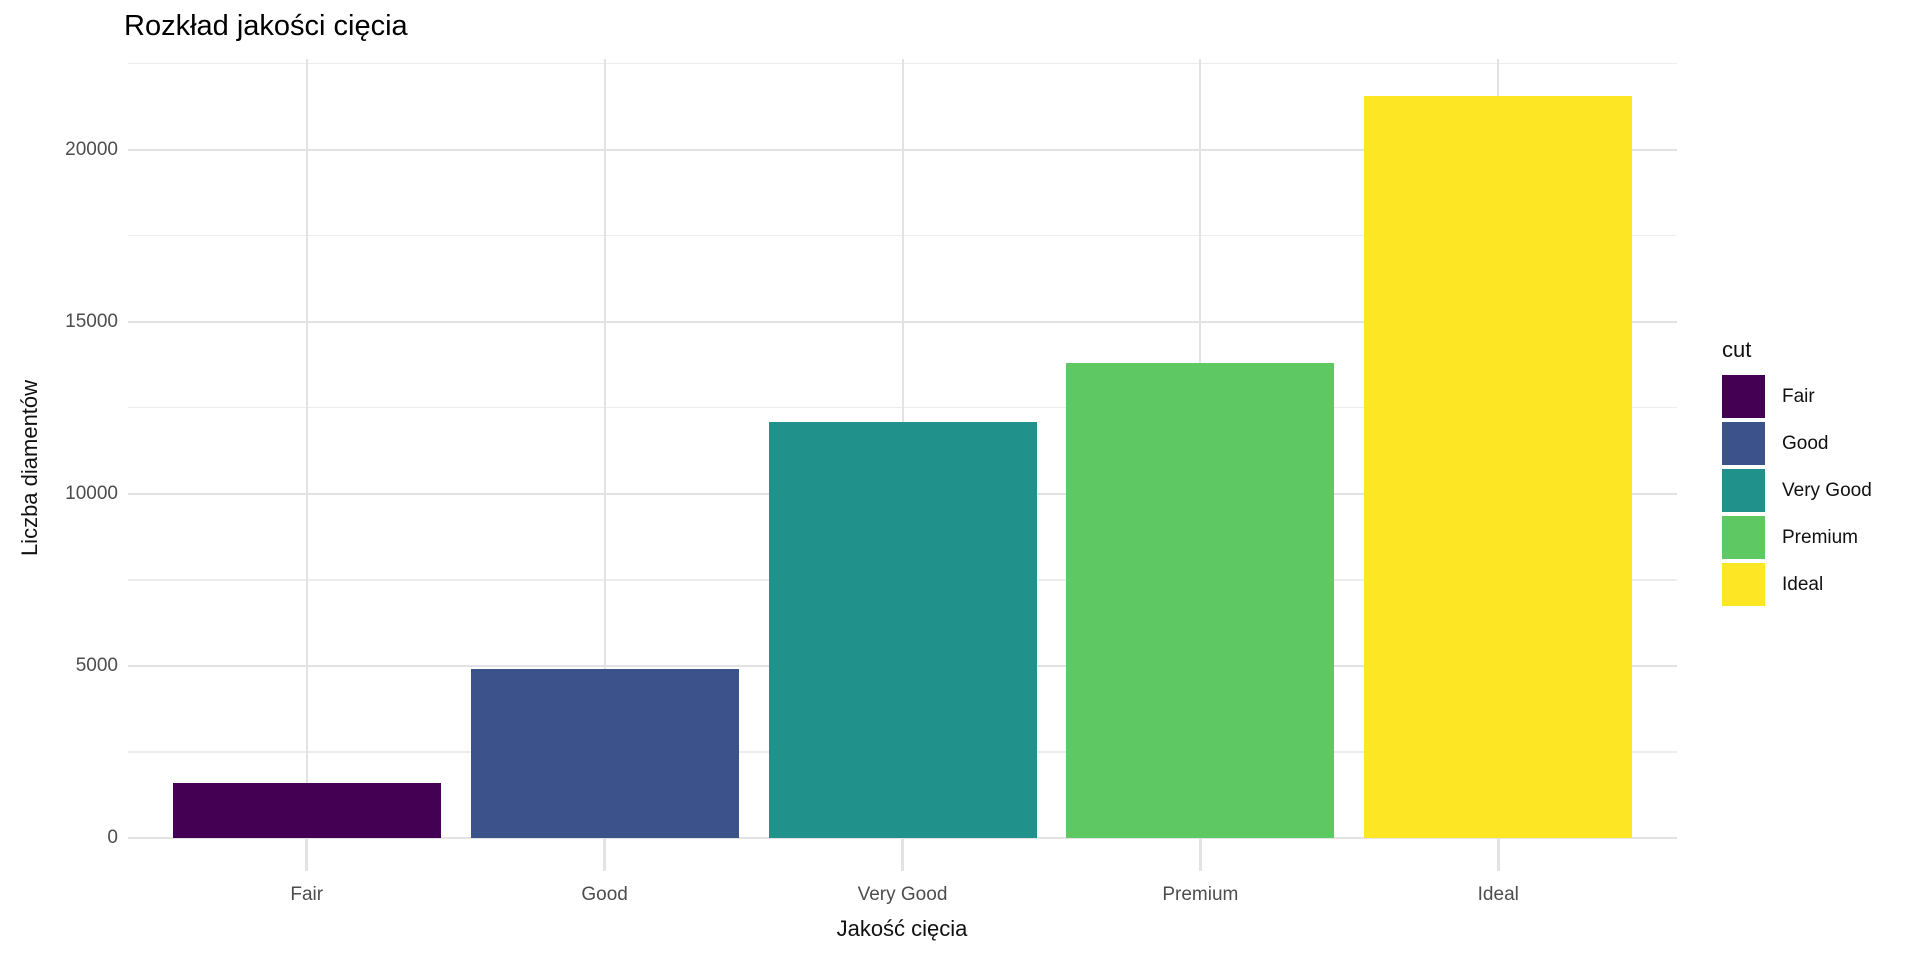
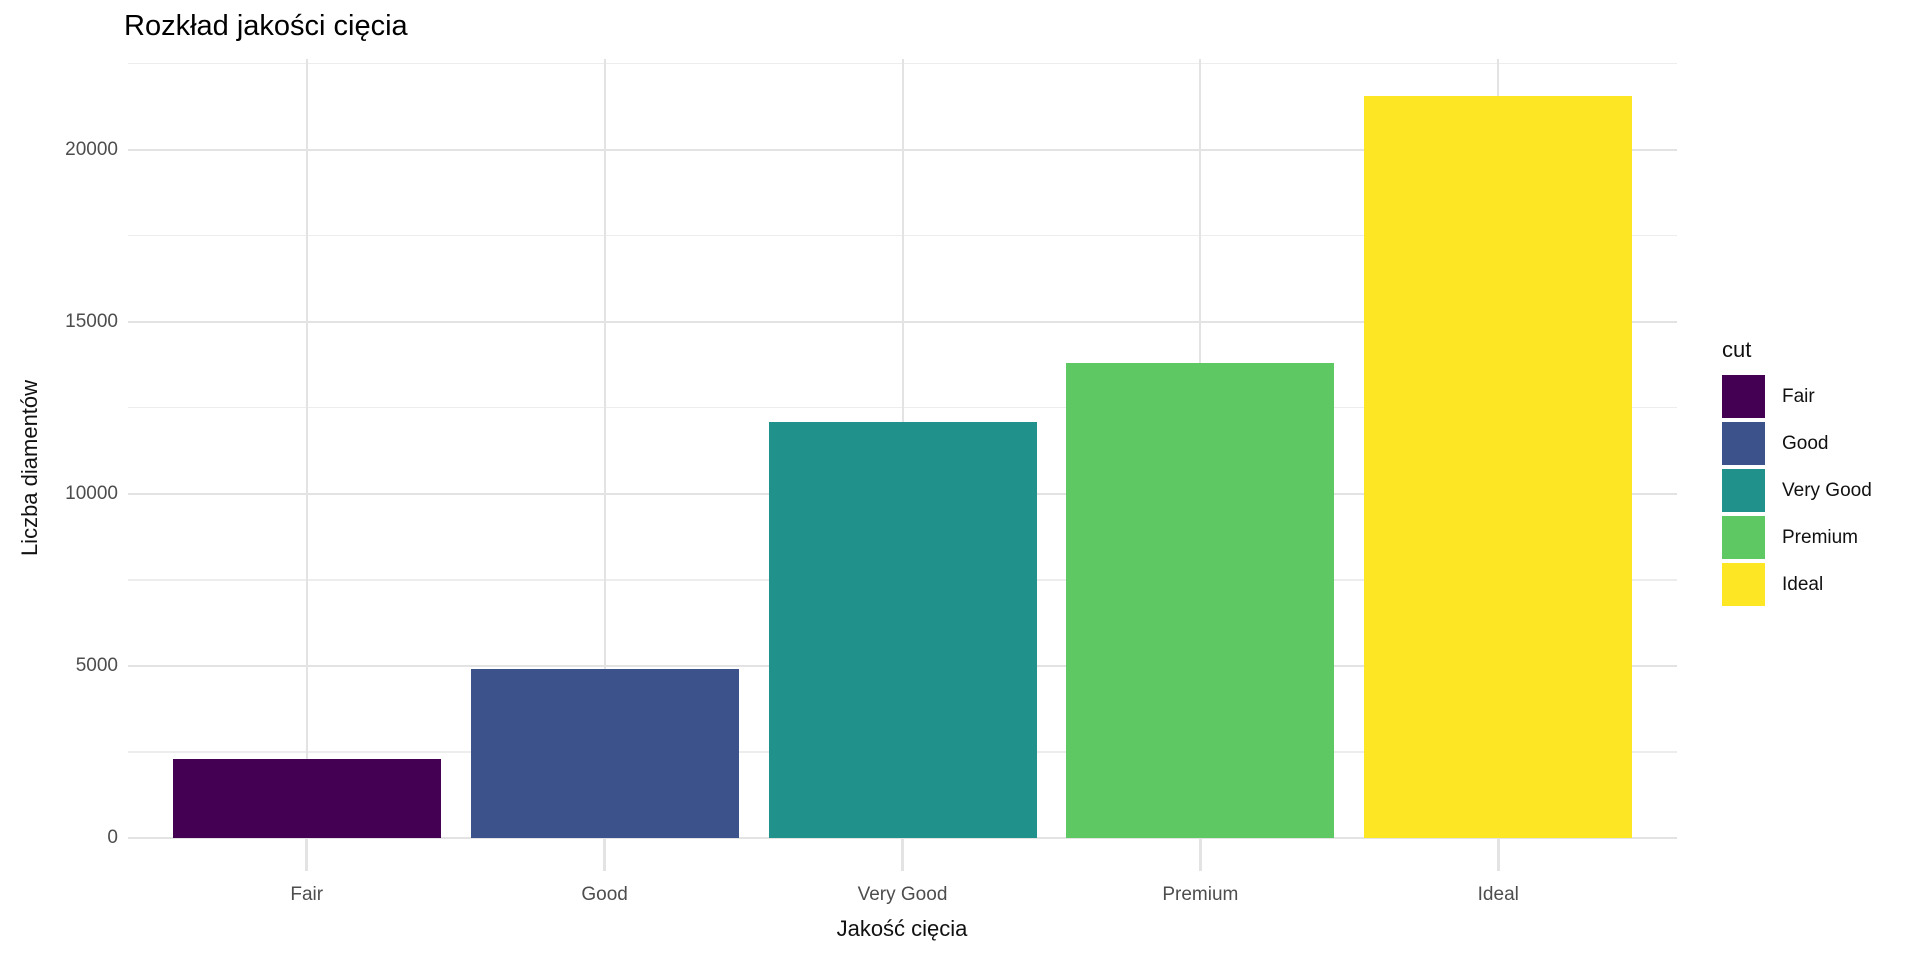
Fair: 1600 -> 2300
